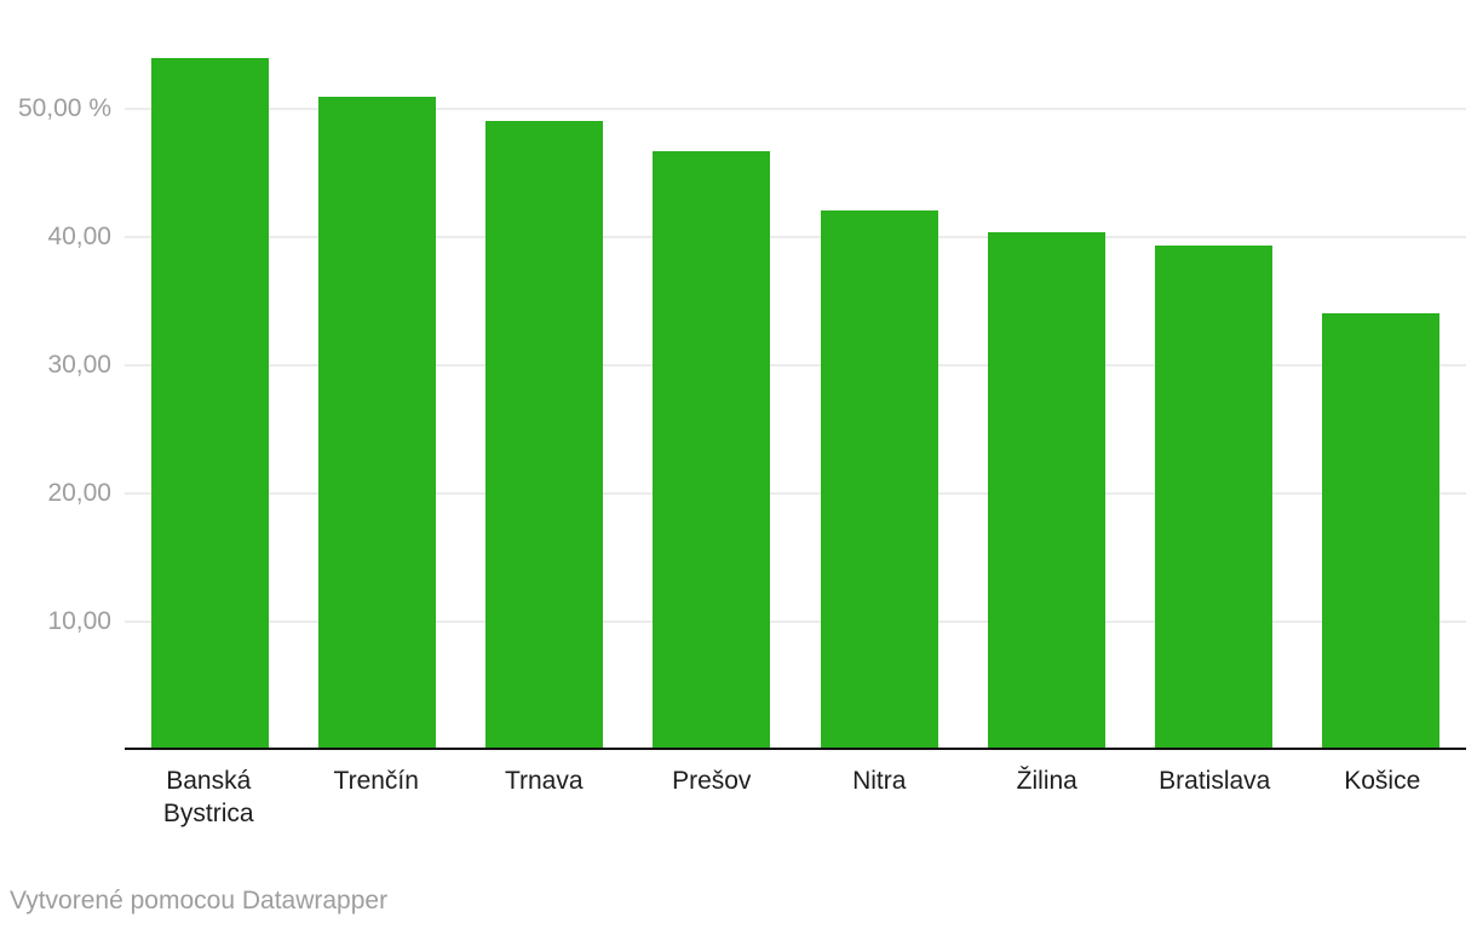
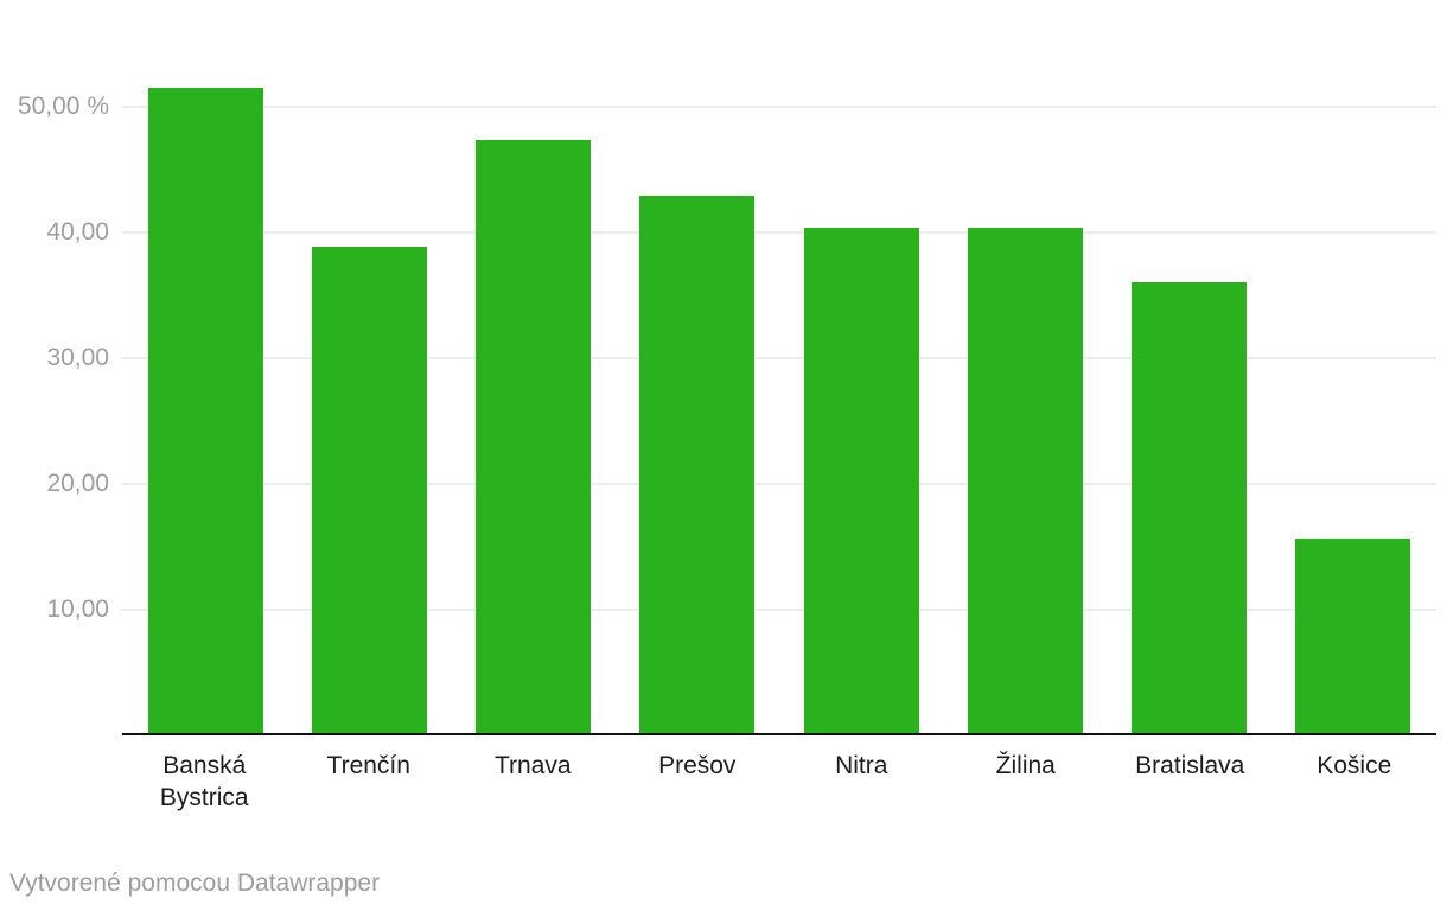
Banská Bystrica: 54,0% -> 51,5%
Trenčín: 50,9% -> 38,9%
Trnava: 49,1% -> 47,4%
Prešov: 46,7% -> 42,9%
Nitra: 42,1% -> 40,4%
Bratislava: 39,3% -> 36,0%
Košice: 34,1% -> 15,7%
